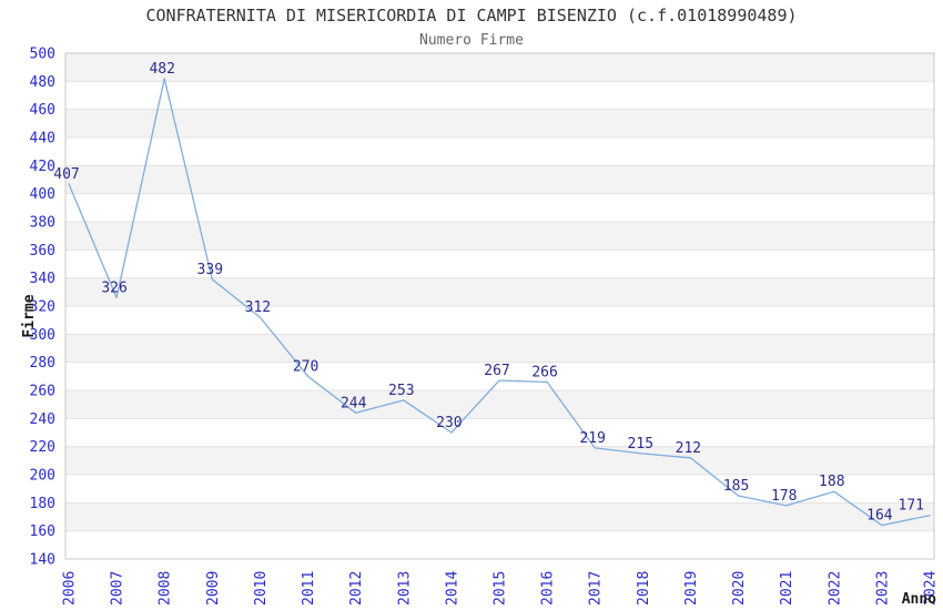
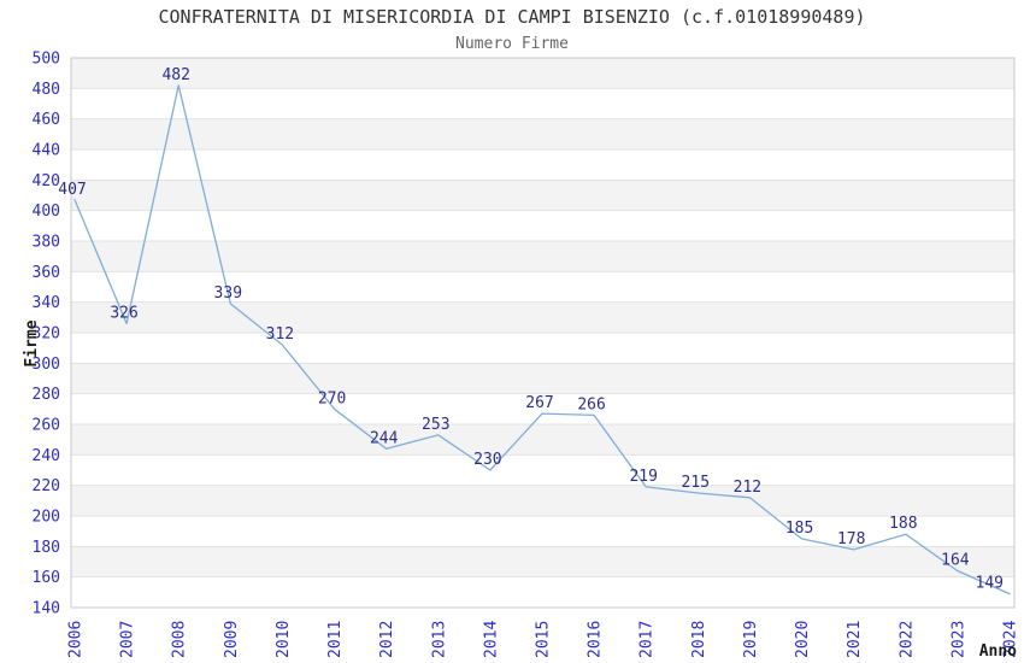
2024: 171 -> 149
